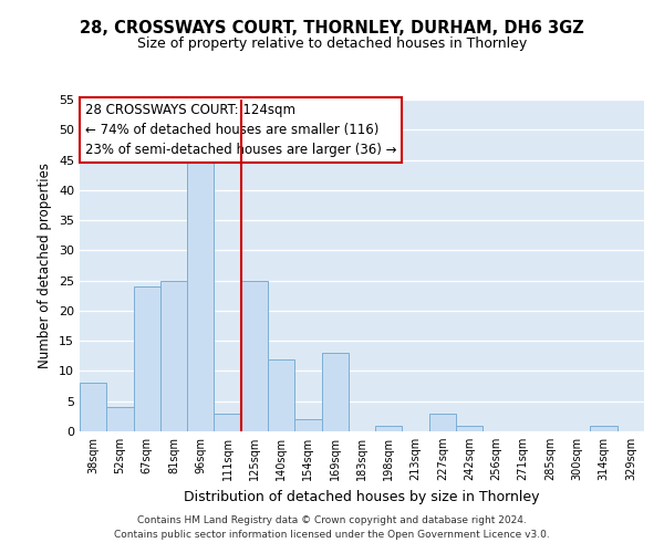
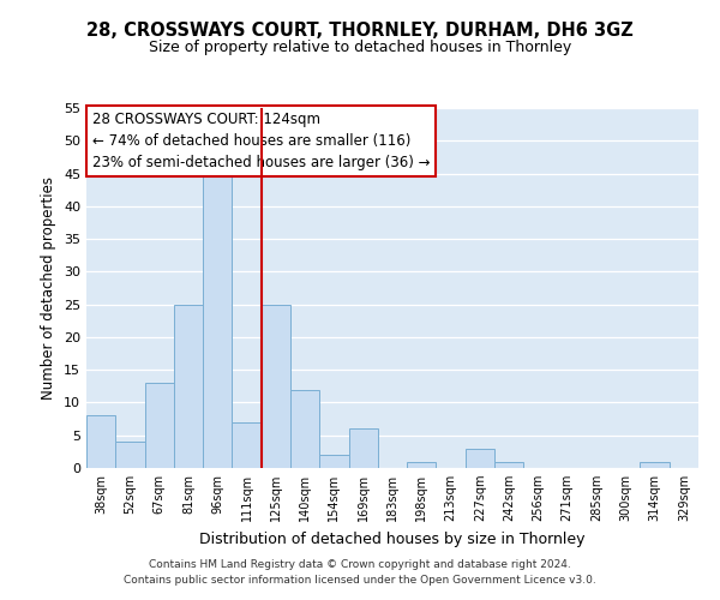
67sqm: 24 -> 13
111sqm: 3 -> 7
169sqm: 13 -> 6
